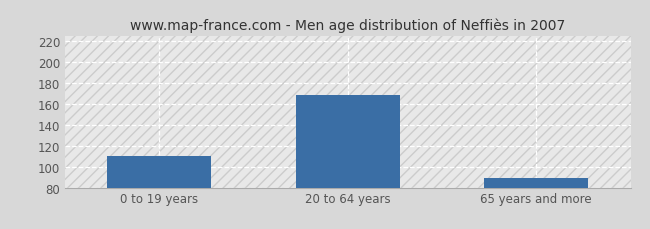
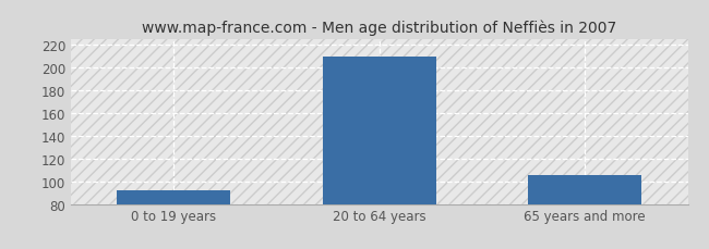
0 to 19 years: 110 -> 92
20 to 64 years: 168 -> 210
65 years and more: 89 -> 105
